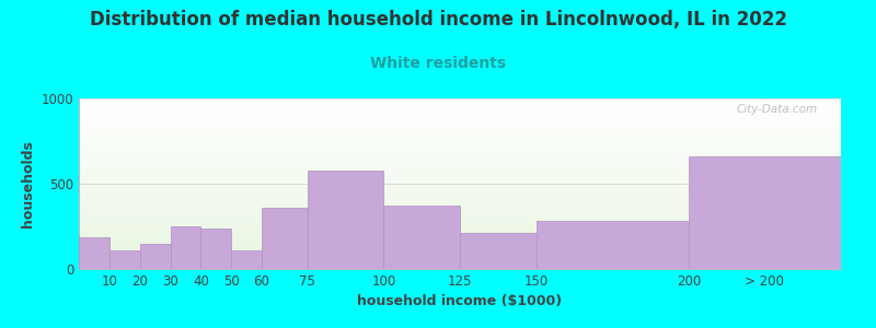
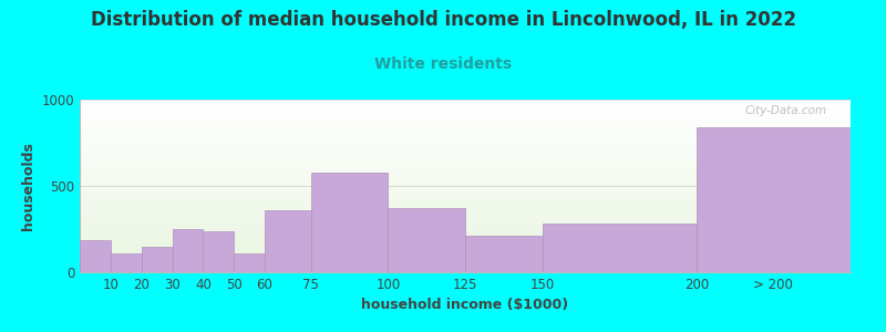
> 200: 660 -> 840
